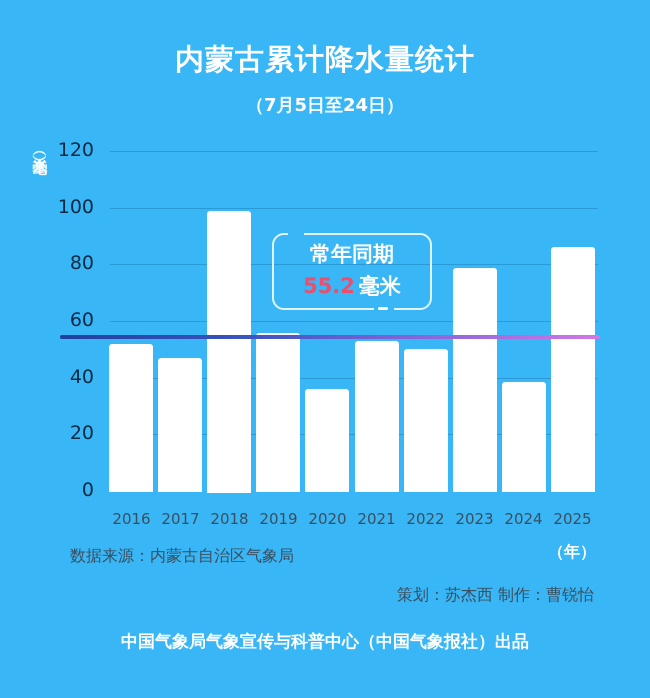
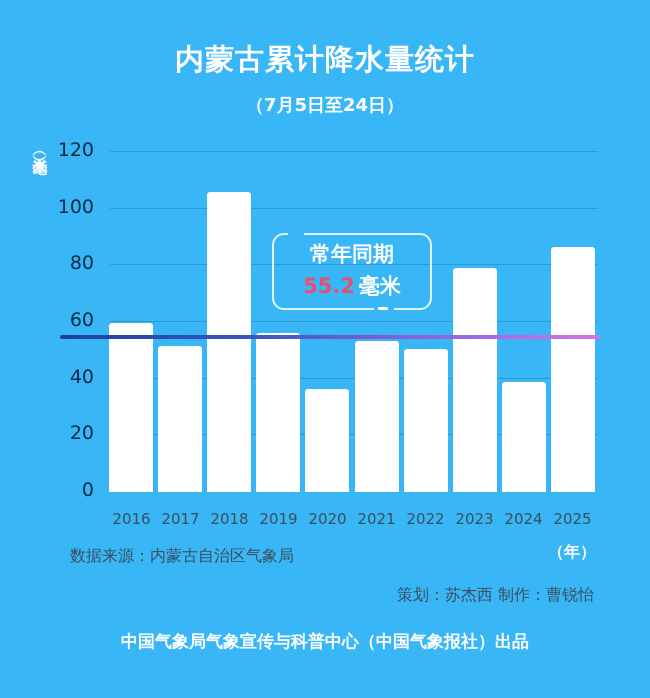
2016: 52 -> 59
2017: 47 -> 51
2018: 99 -> 106
